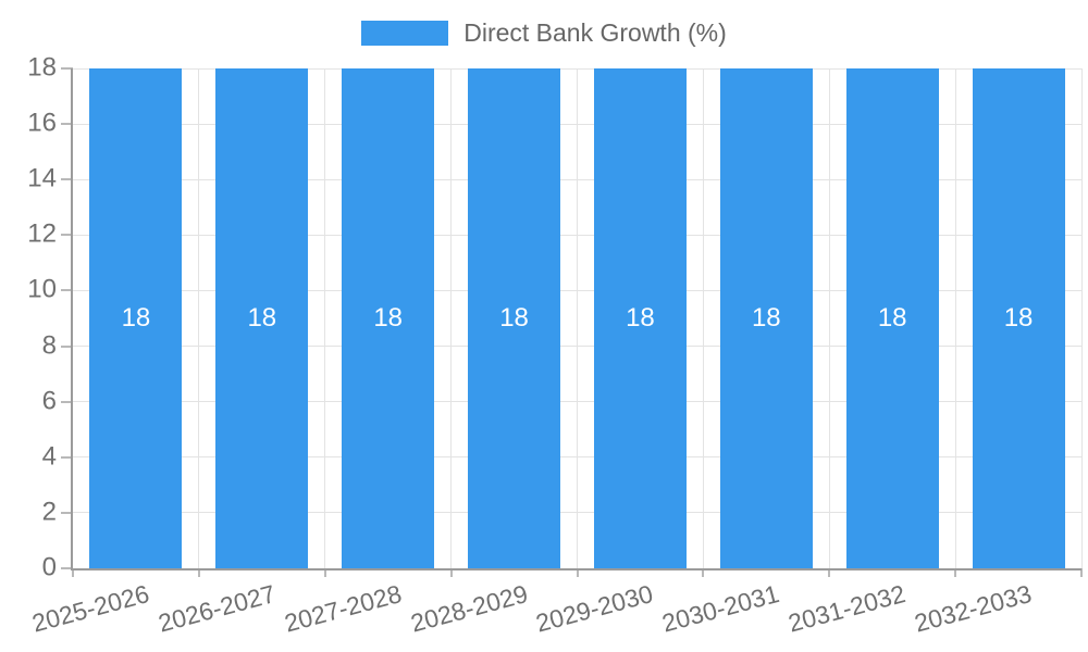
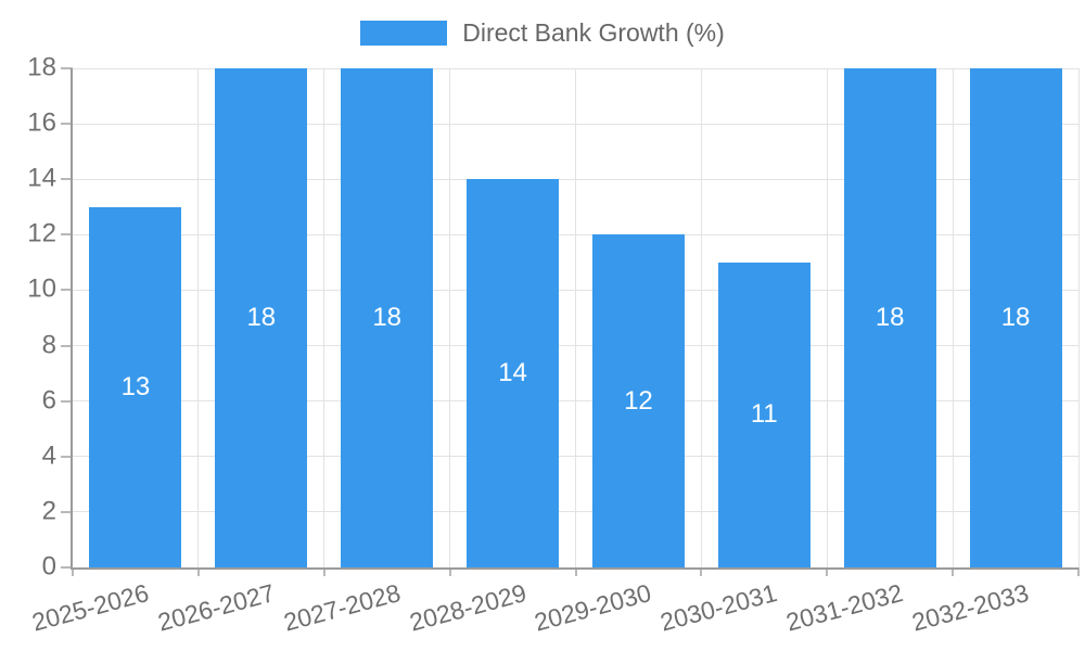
2025-2026: 18 -> 13
2028-2029: 18 -> 14
2029-2030: 18 -> 12
2030-2031: 18 -> 11
